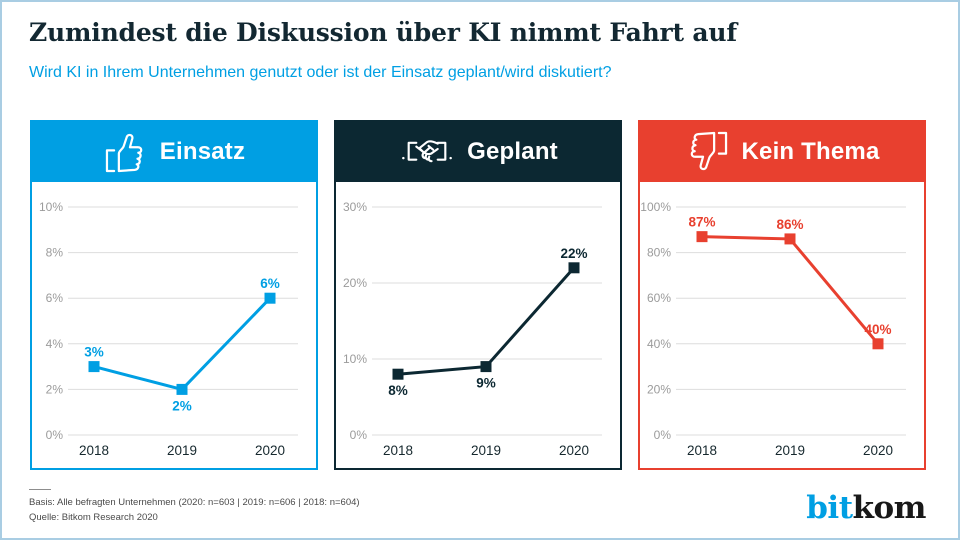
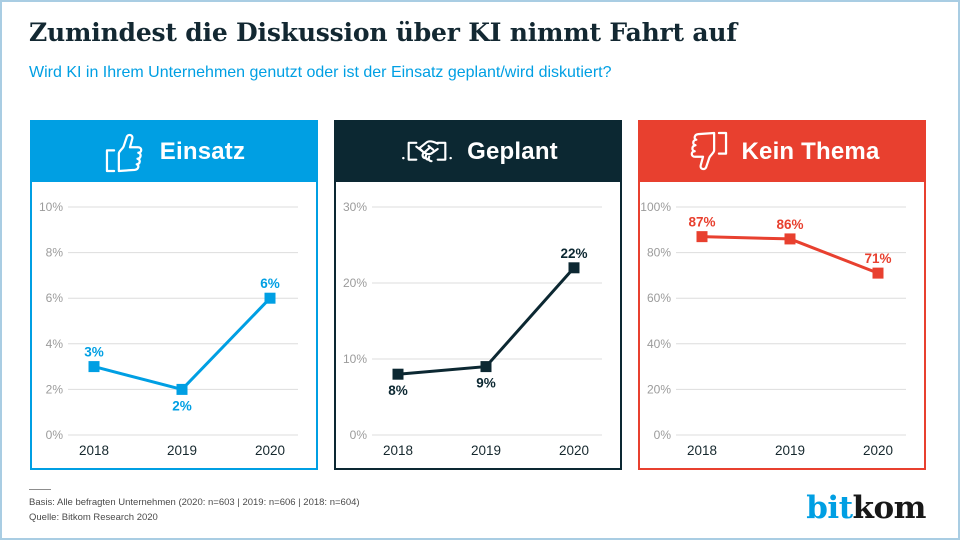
Kein Thema/2020: 40% -> 71%
